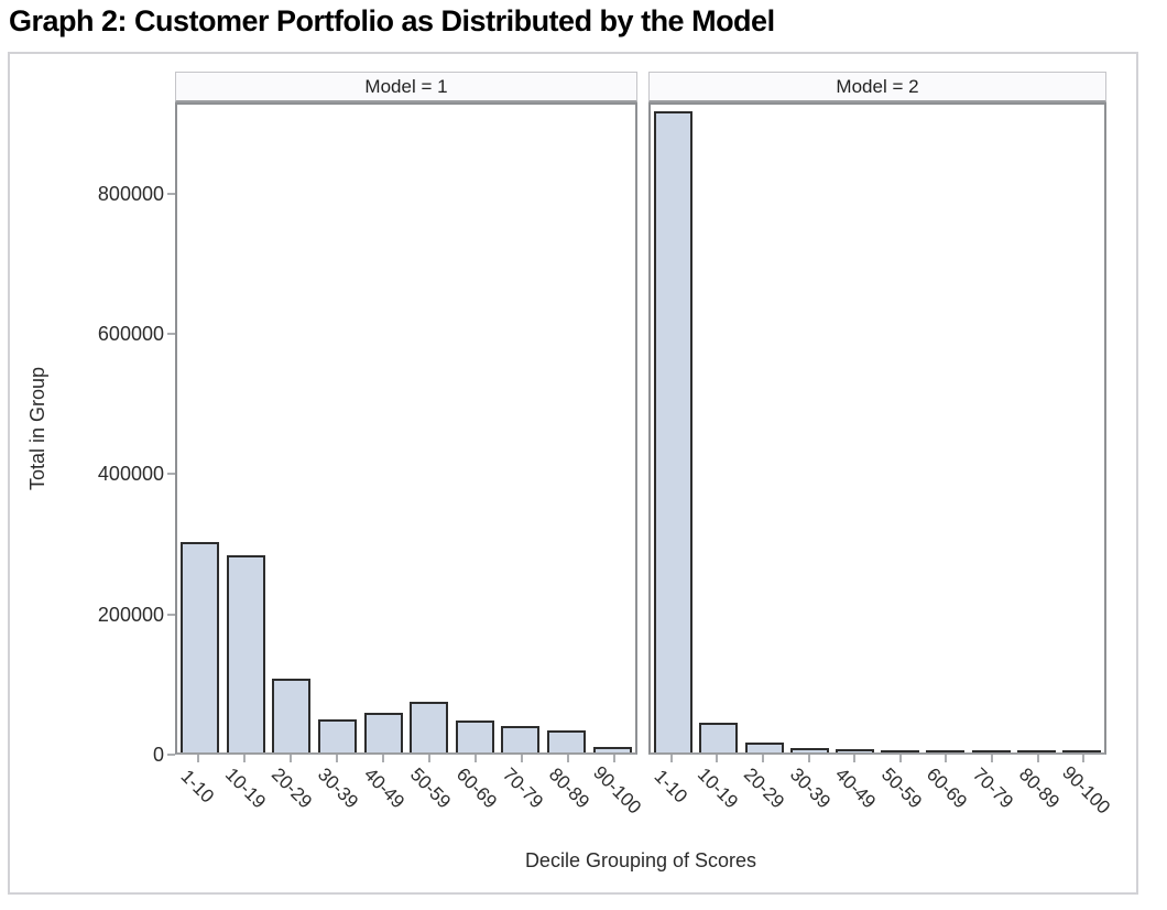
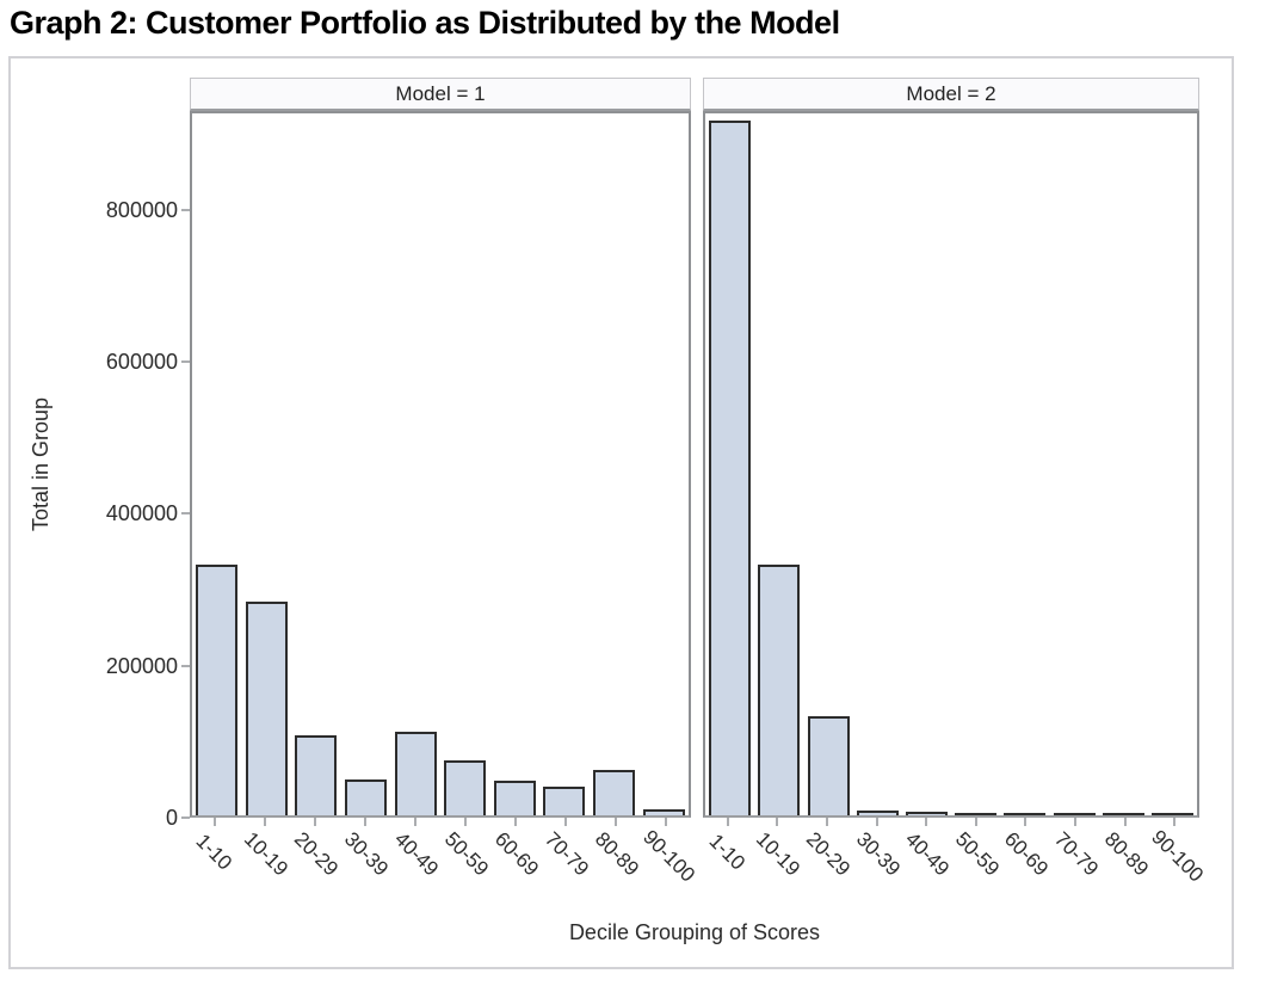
Model = 1/1-10: 300000 -> 330000
Model = 2/10-19: 40000 -> 330000
Model = 2/20-29: 10000 -> 130000
Model = 1/40-49: 60000 -> 110000
Model = 1/80-89: 30000 -> 60000
